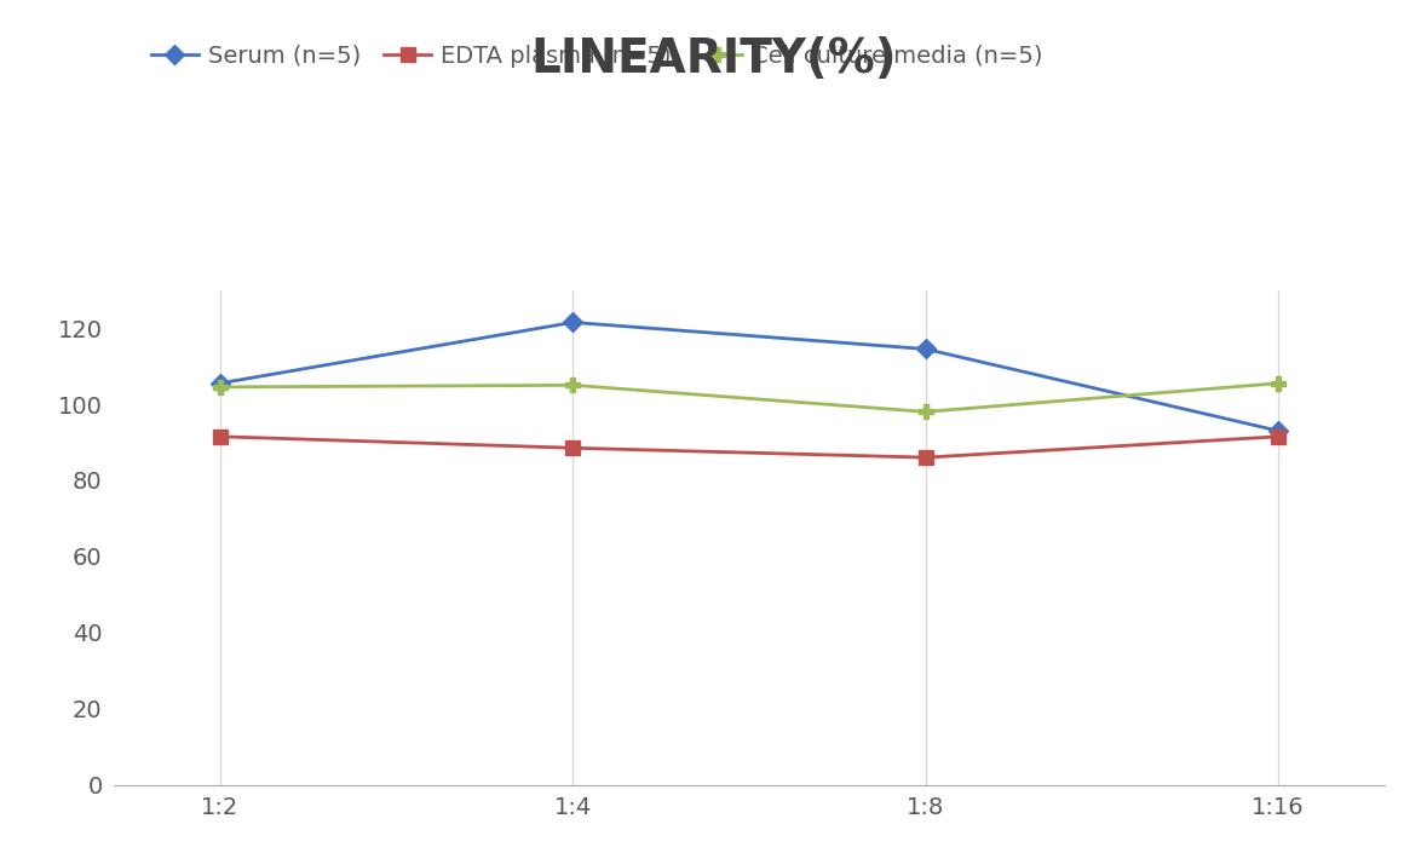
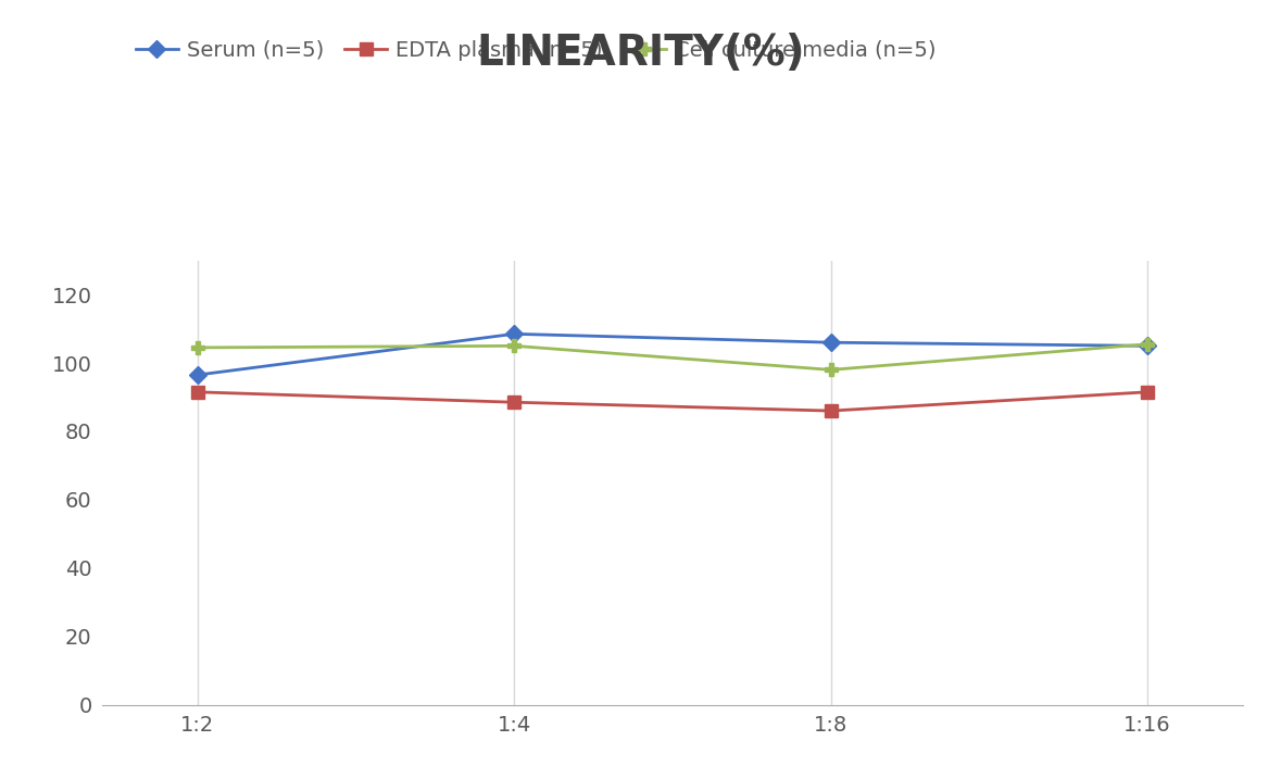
Serum (n=5)/1:2: 105.5 -> 96.5
Serum (n=5)/1:4: 121.5 -> 108.5
Serum (n=5)/1:8: 114.5 -> 106.0
Serum (n=5)/1:16: 93.0 -> 105.0
